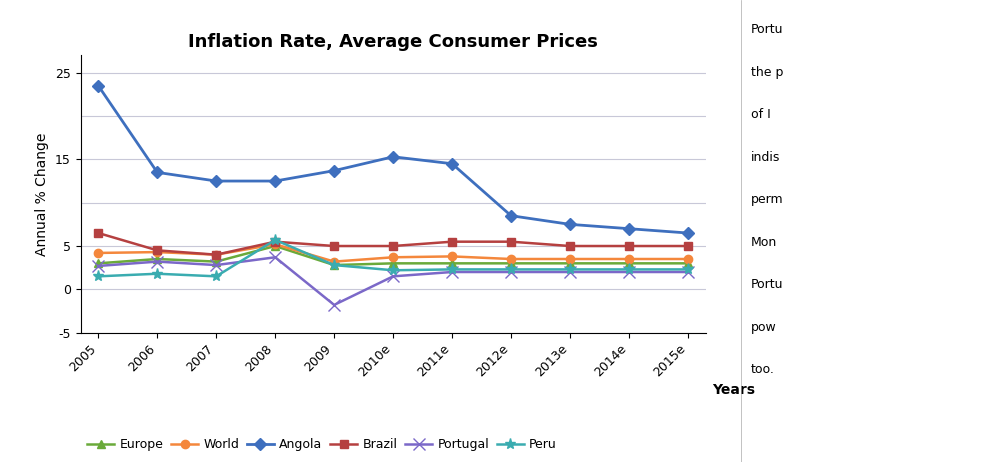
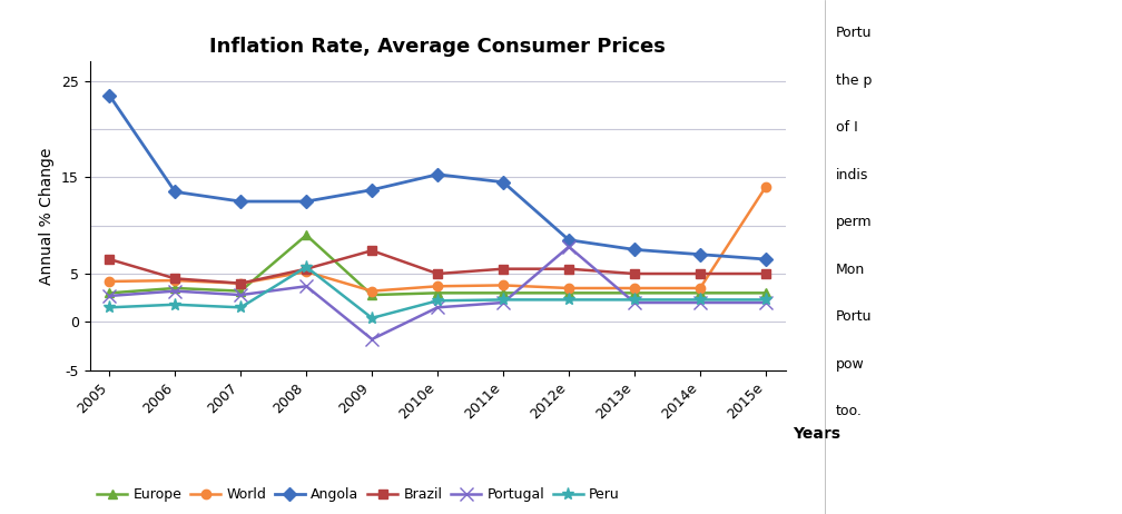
Europe/2008: 5.0 -> 9.0
Brazil/2009: 5.0 -> 7.4
Peru/2009: 2.8 -> 0.4
Portugal/2012e: 2.0 -> 7.8
World/2015e: 3.5 -> 14.0
